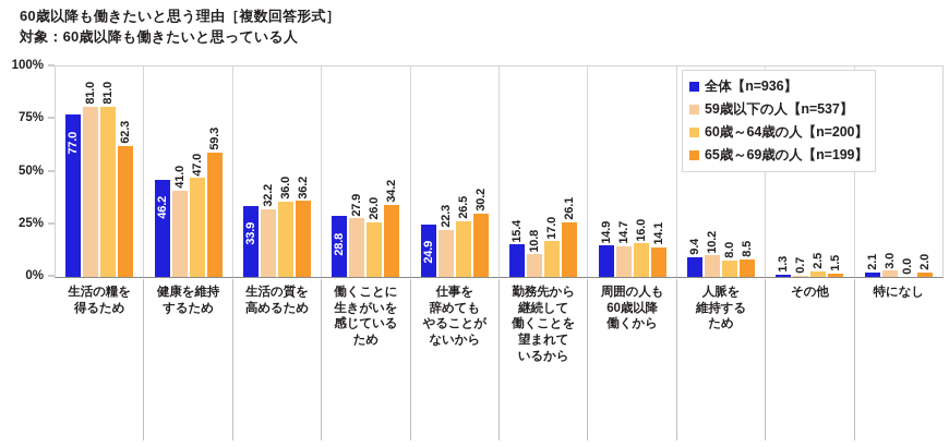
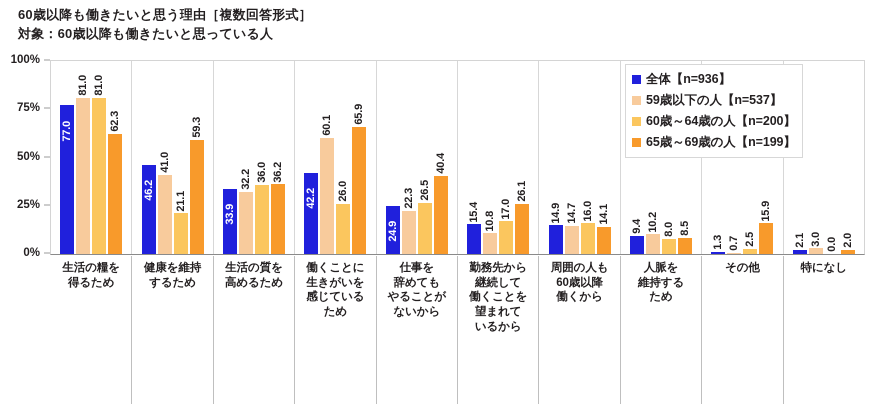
60歳～64歳の人【n=200】/健康を維持 するため: 47.0 -> 21.1
全体【n=936】/働くことに 生きがいを 感じている ため: 28.8 -> 42.2
59歳以下の人【n=537】/働くことに 生きがいを 感じている ため: 27.9 -> 60.1
65歳～69歳の人【n=199】/働くことに 生きがいを 感じている ため: 34.2 -> 65.9
65歳～69歳の人【n=199】/仕事を 辞めても やることが ないから: 30.2 -> 40.4
65歳～69歳の人【n=199】/その他: 1.5 -> 15.9
